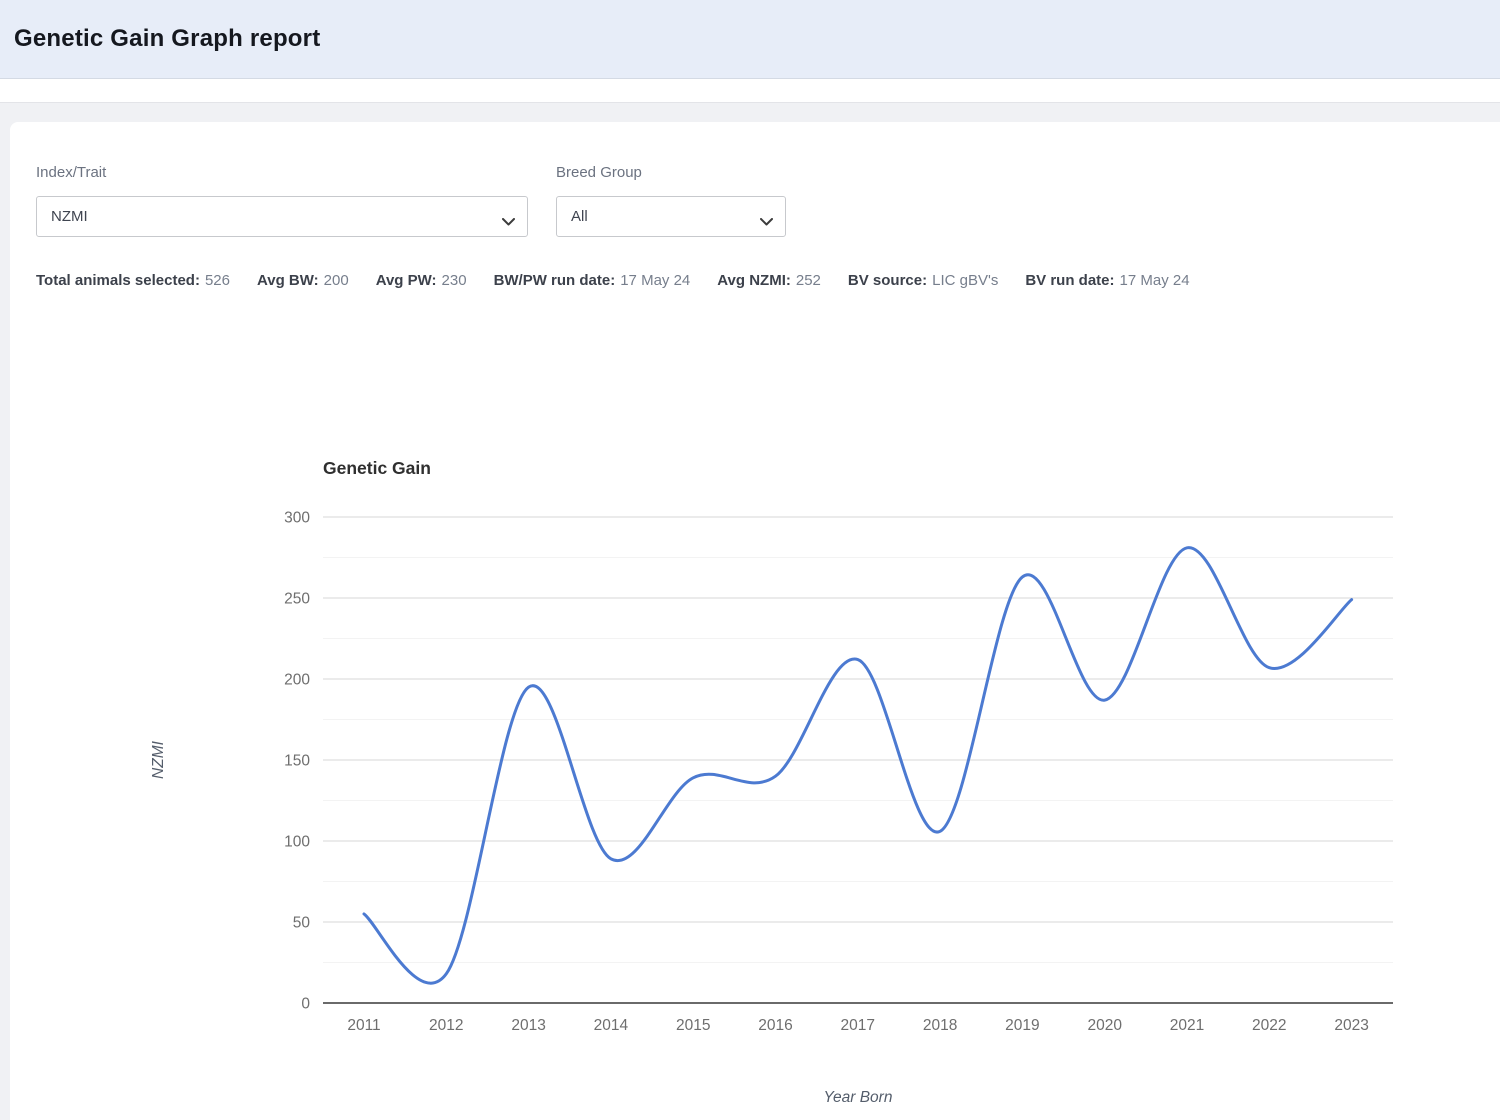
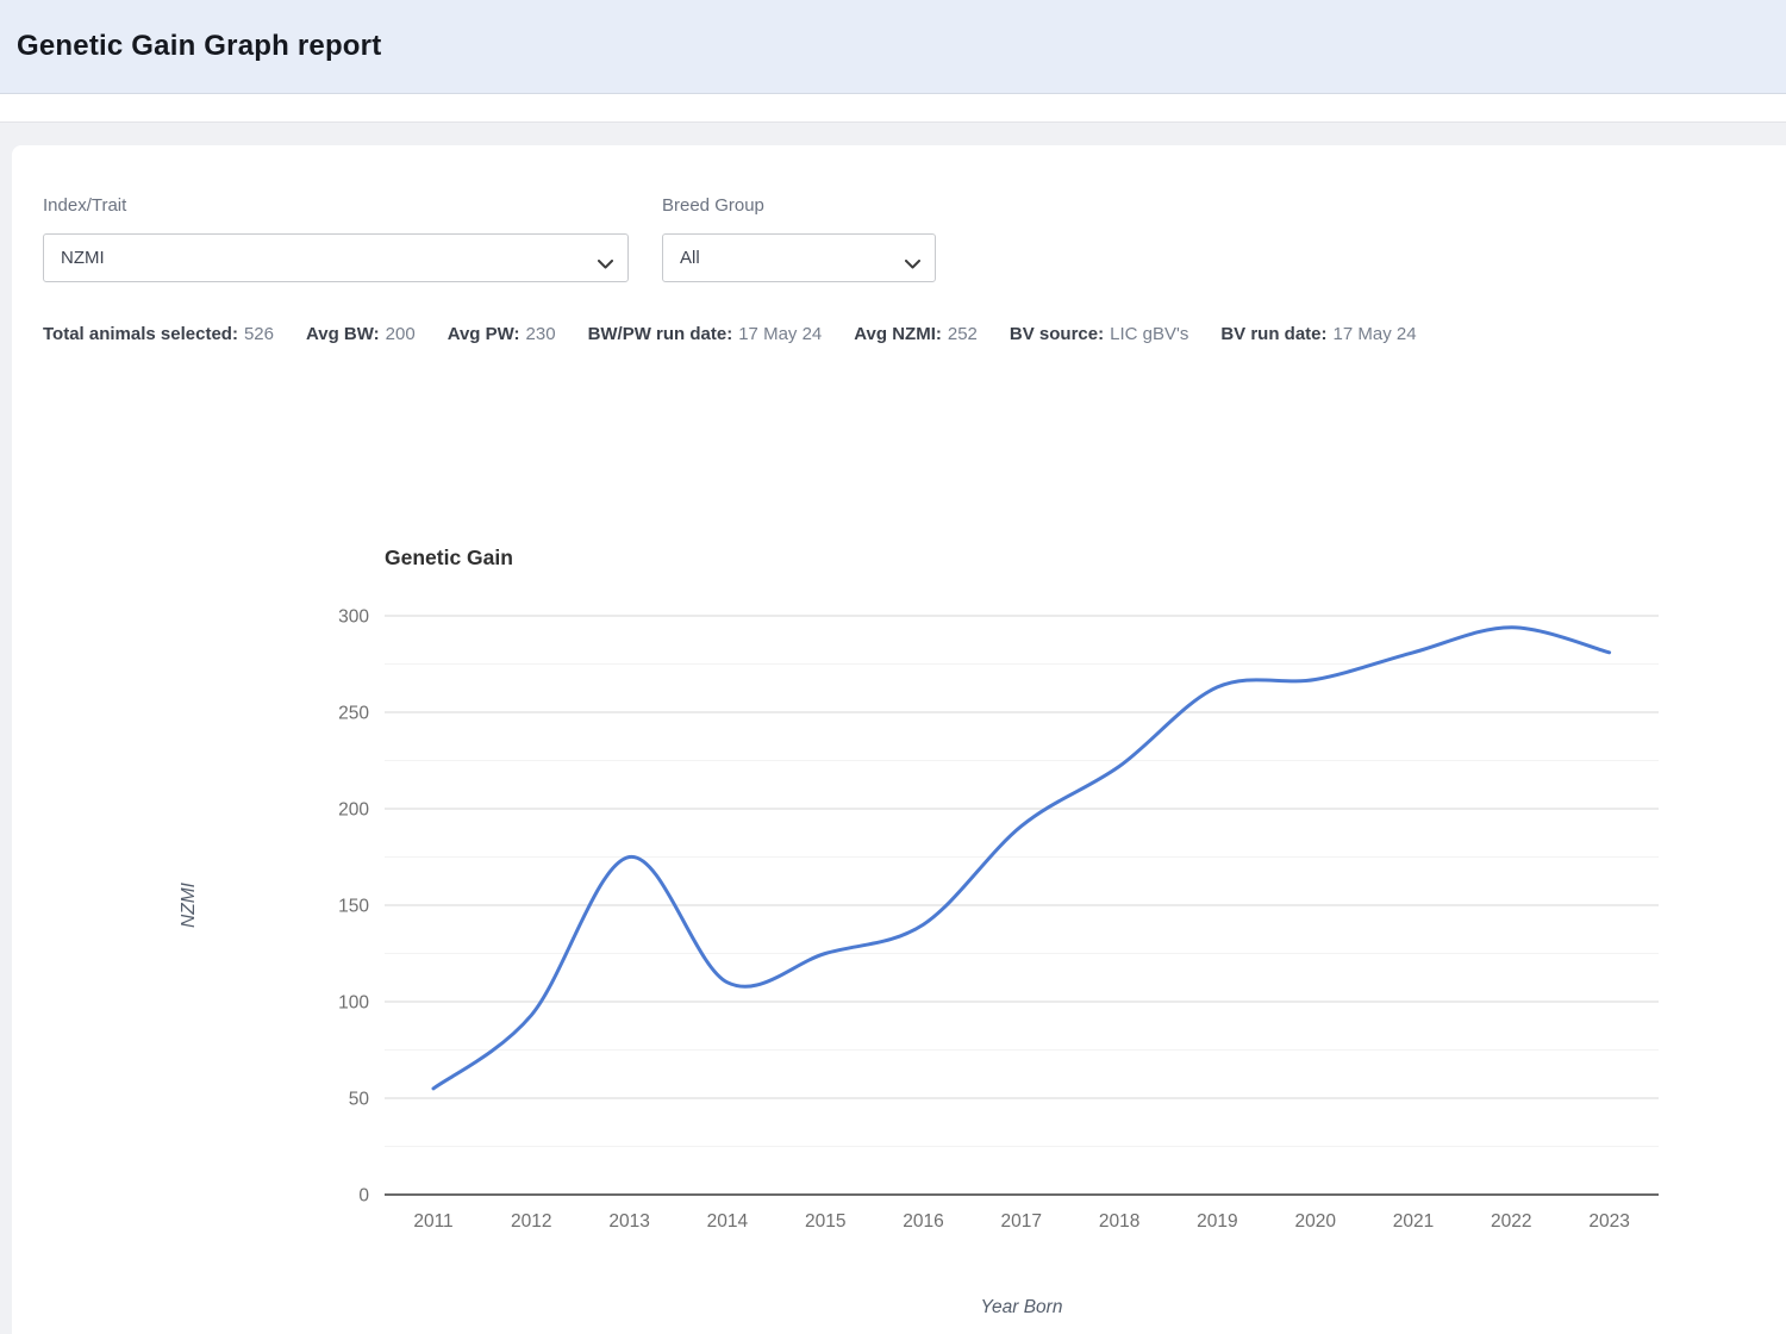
2012: 18 -> 93
2013: 195 -> 175
2014: 89 -> 110
2015: 139 -> 125
2017: 212 -> 191
2018: 106 -> 222
2020: 187 -> 267
2022: 207 -> 294
2023: 249 -> 281
